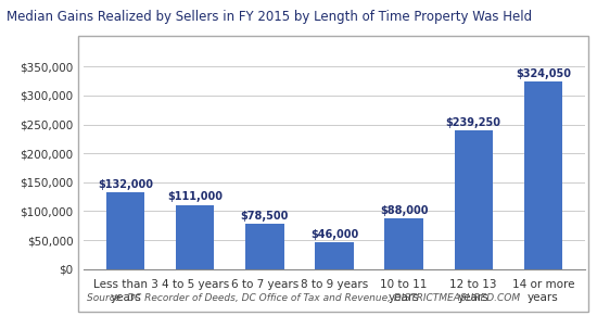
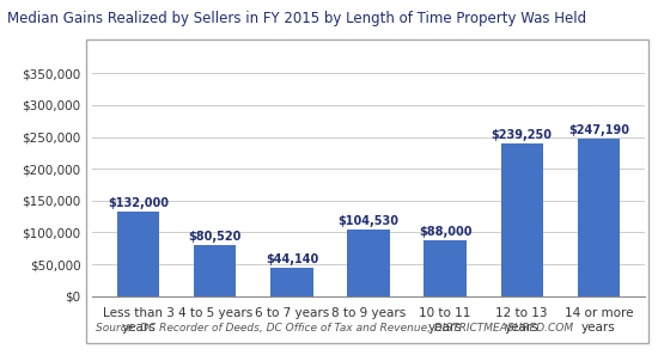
4 to 5 years: $111,000 -> $80,520
6 to 7 years: $78,500 -> $44,140
8 to 9 years: $46,000 -> $104,530
14 or more years: $324,050 -> $247,190
